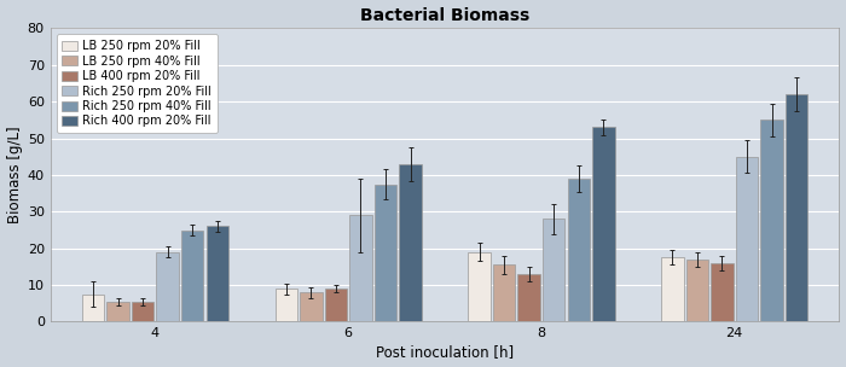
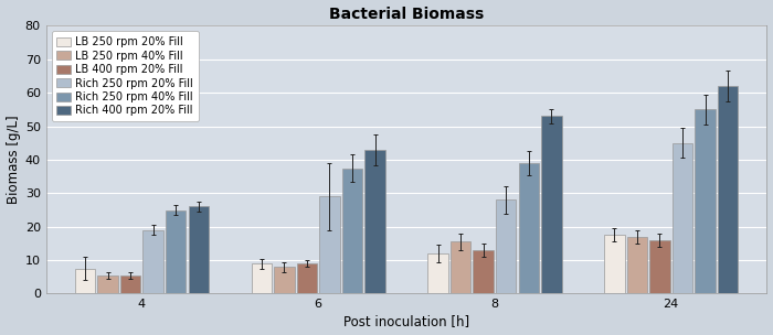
LB 250 rpm 20% Fill/8: 19.0 -> 12.0
